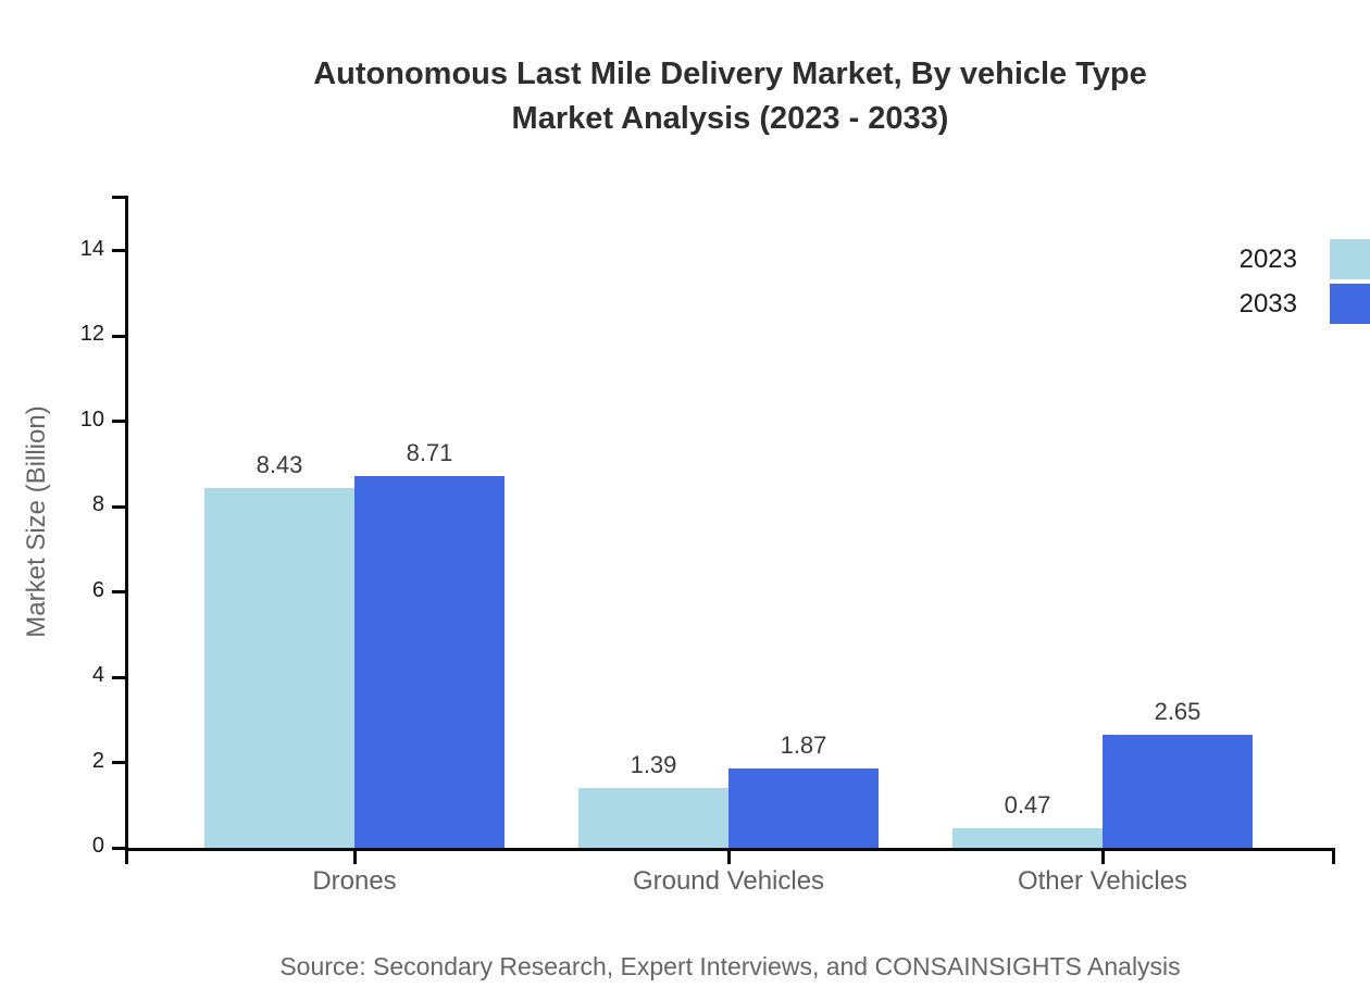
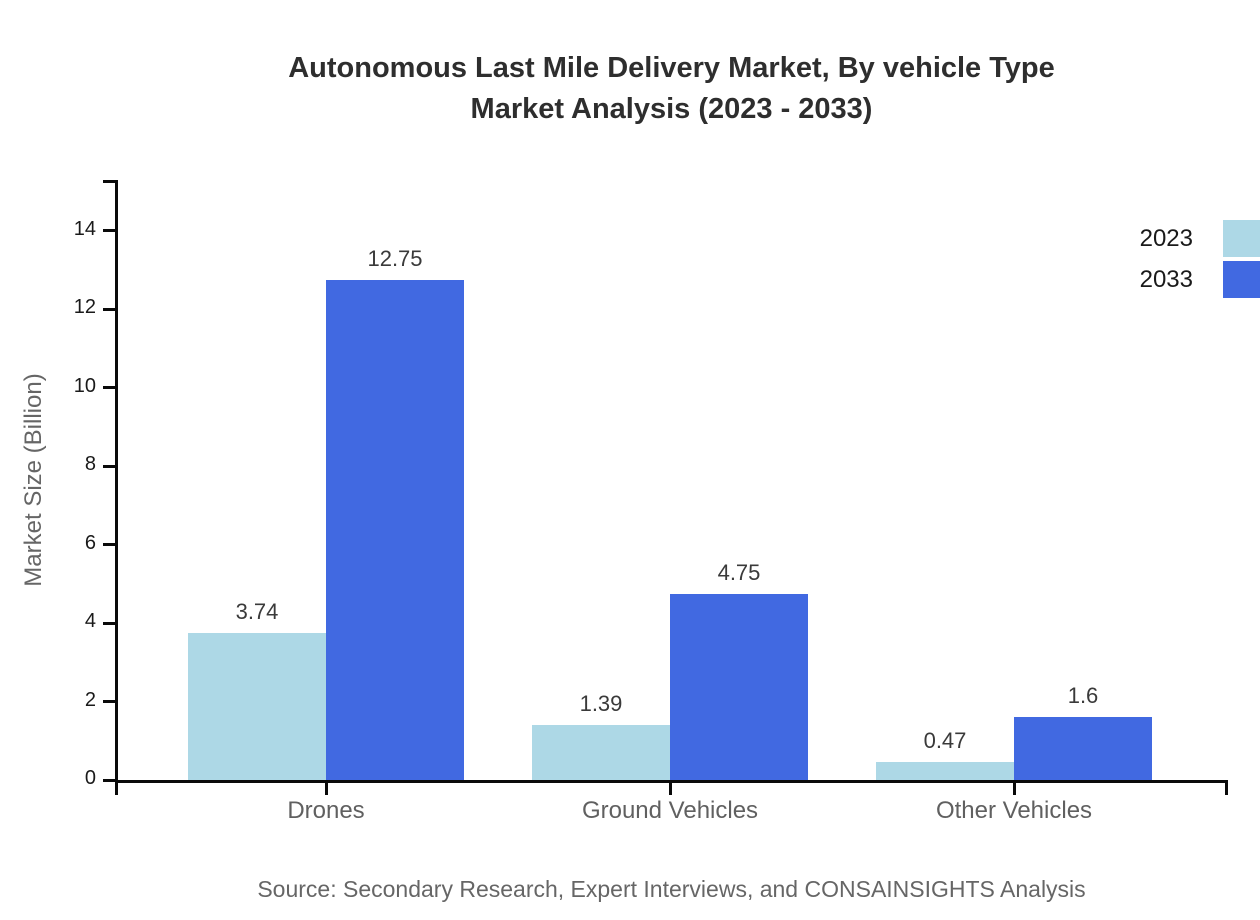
2023/Drones: 8.43 -> 3.74
2033/Drones: 8.71 -> 12.75
2033/Ground Vehicles: 1.87 -> 4.75
2033/Other Vehicles: 2.65 -> 1.6
